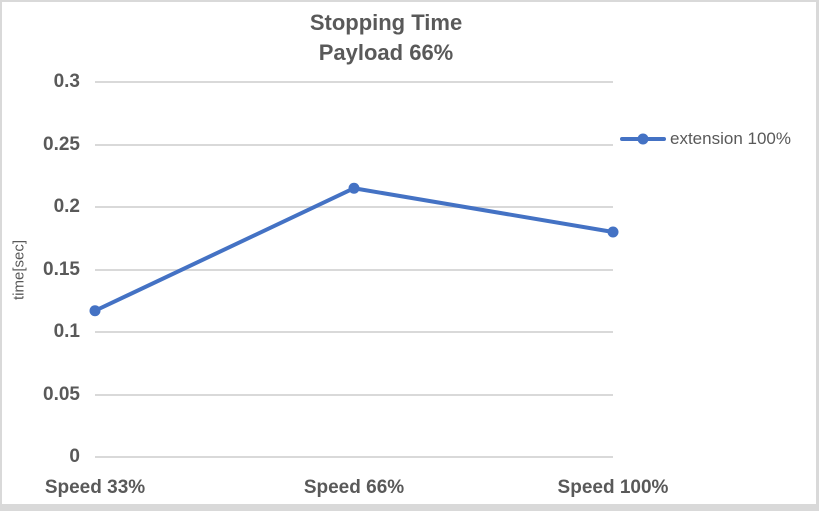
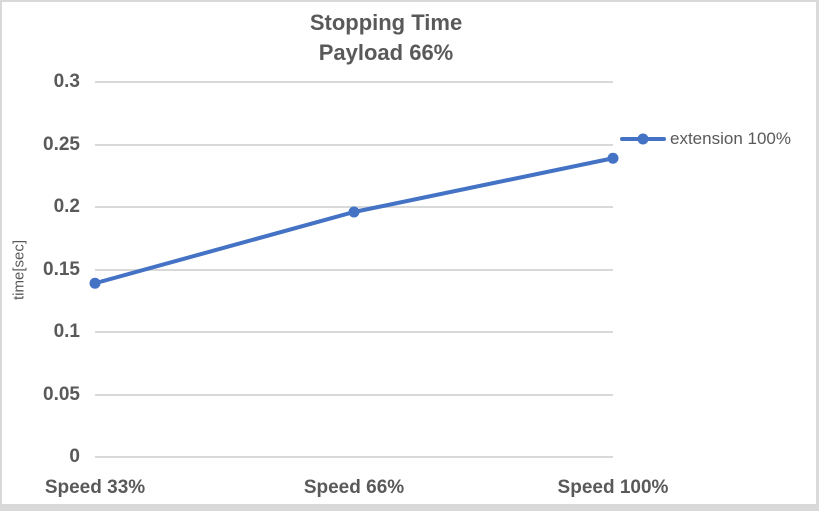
Speed 33%: 0.117 -> 0.139
Speed 66%: 0.215 -> 0.196
Speed 100%: 0.180 -> 0.239
